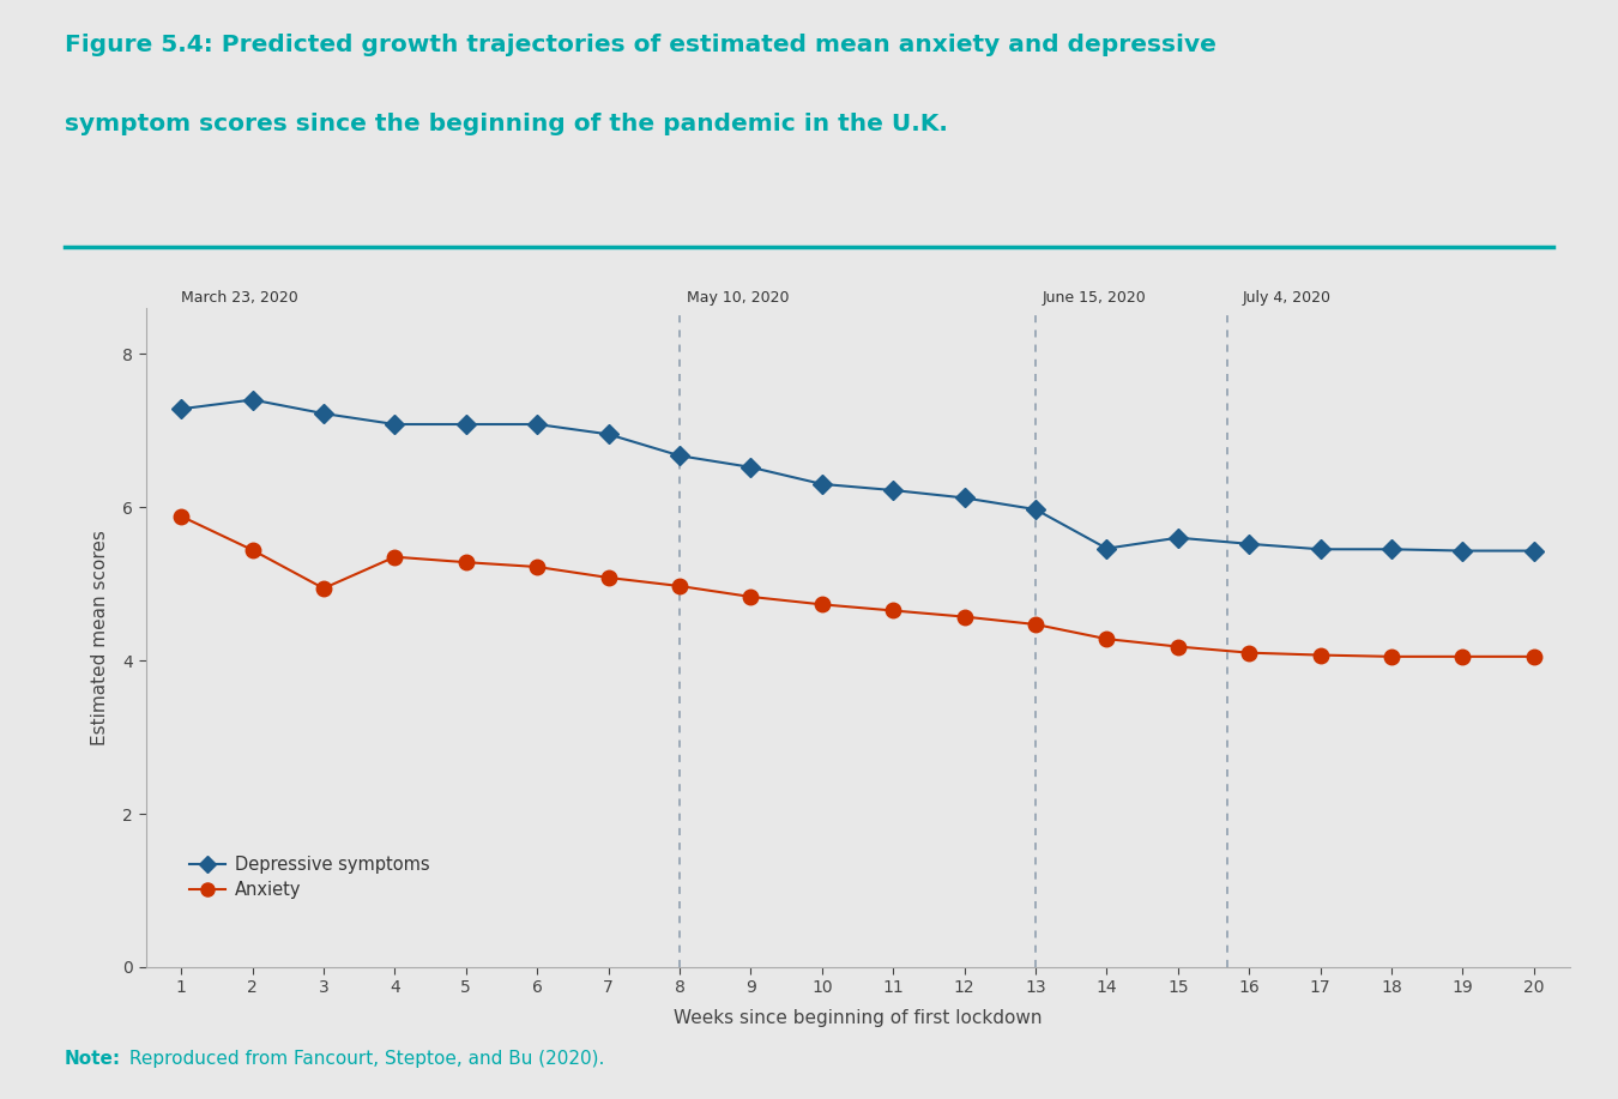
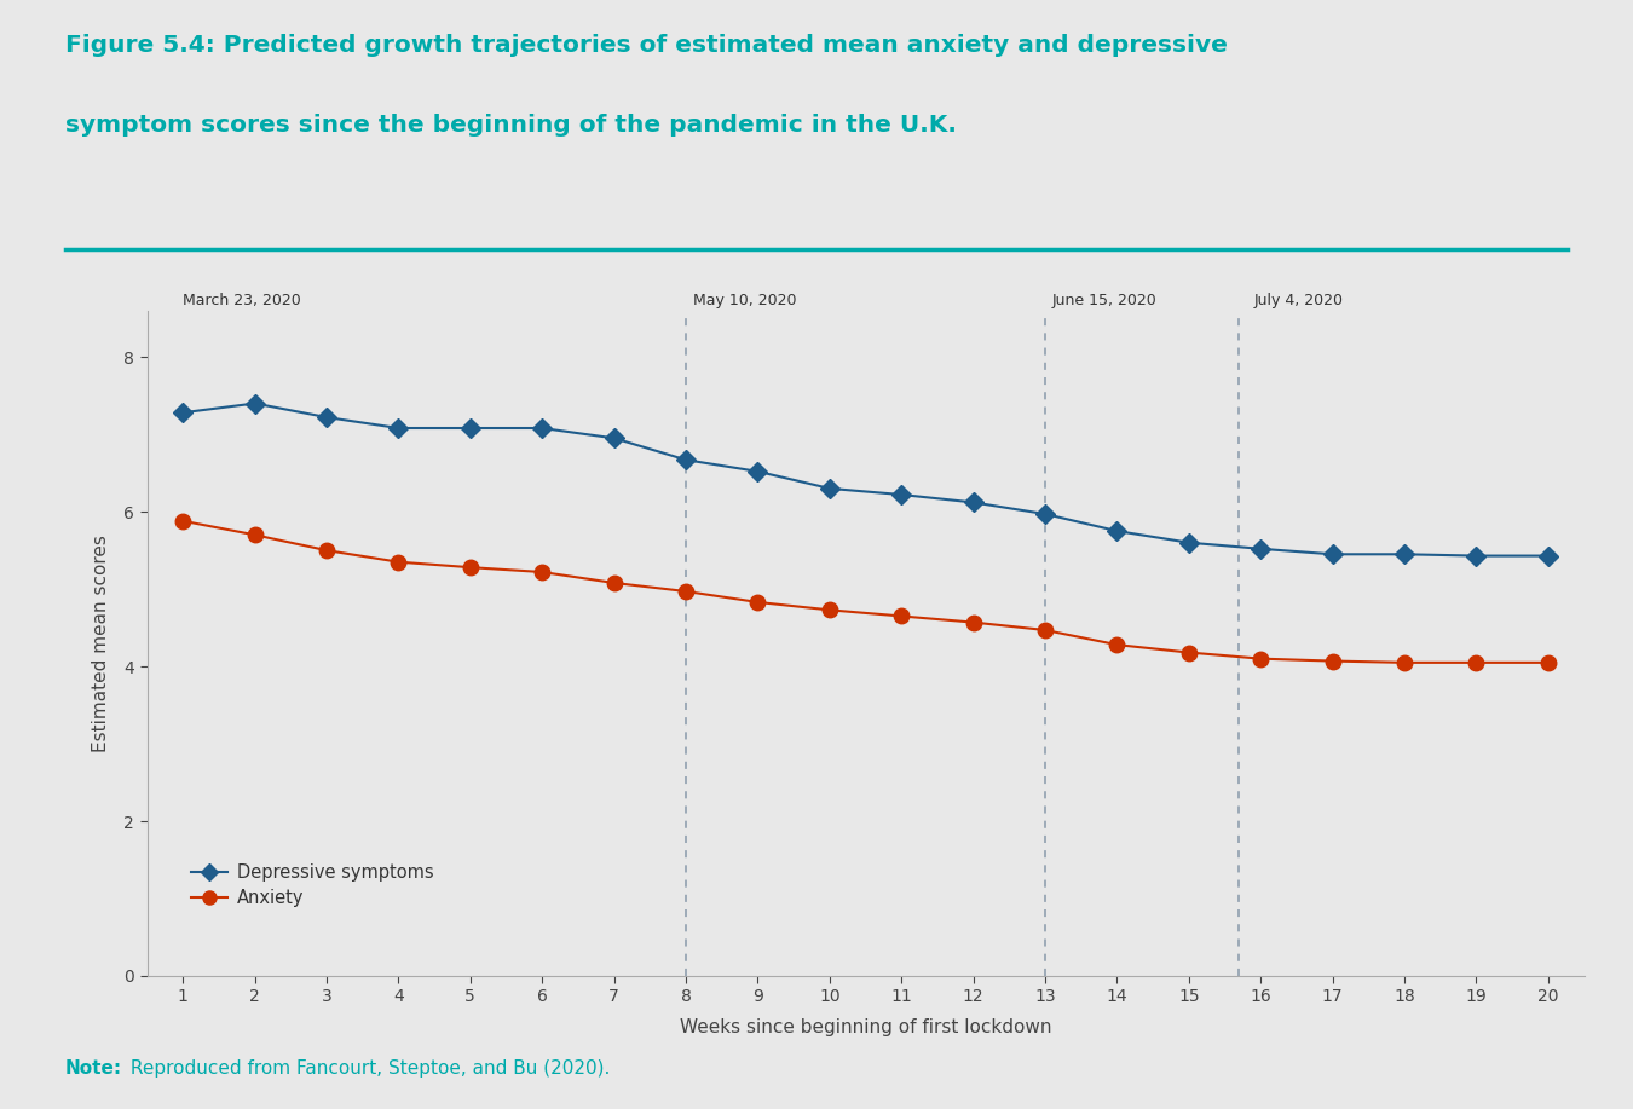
Anxiety/2: 5.44 -> 5.70
Anxiety/3: 4.94 -> 5.50
Depressive symptoms/14: 5.46 -> 5.75
